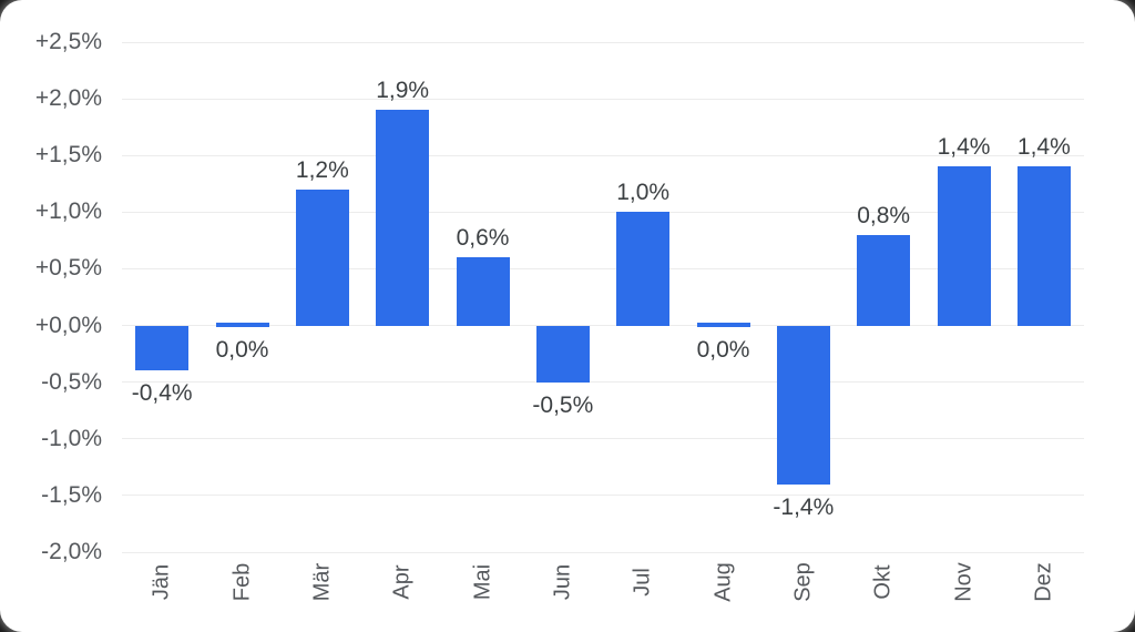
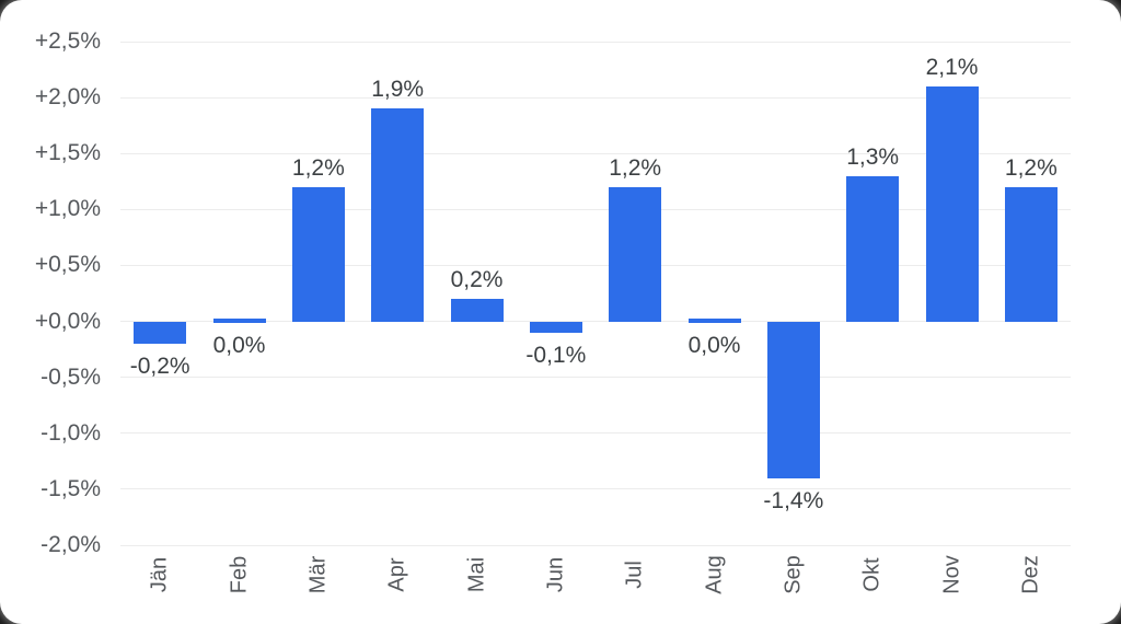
Jän: -0,4% -> -0,2%
Mai: 0,6% -> 0,2%
Jun: -0,5% -> -0,1%
Jul: 1,0% -> 1,2%
Okt: 0,8% -> 1,3%
Nov: 1,4% -> 2,1%
Dez: 1,4% -> 1,2%
